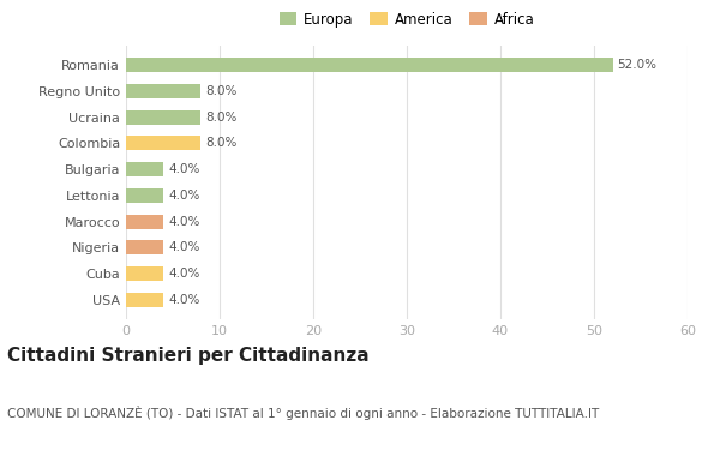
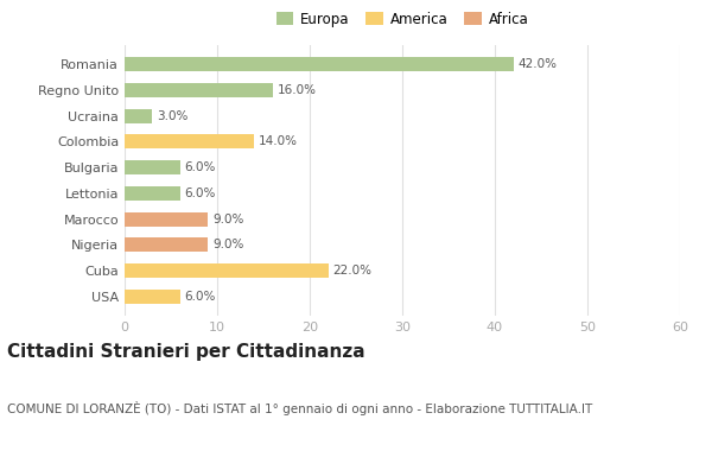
Romania: 52.0% -> 42.0%
Regno Unito: 8.0% -> 16.0%
Ucraina: 8.0% -> 3.0%
Colombia: 8.0% -> 14.0%
Bulgaria: 4.0% -> 6.0%
Lettonia: 4.0% -> 6.0%
Marocco: 4.0% -> 9.0%
Nigeria: 4.0% -> 9.0%
Cuba: 4.0% -> 22.0%
USA: 4.0% -> 6.0%
